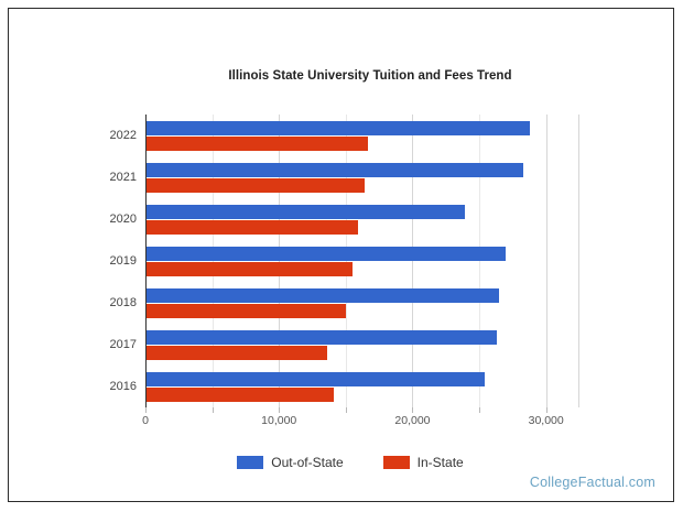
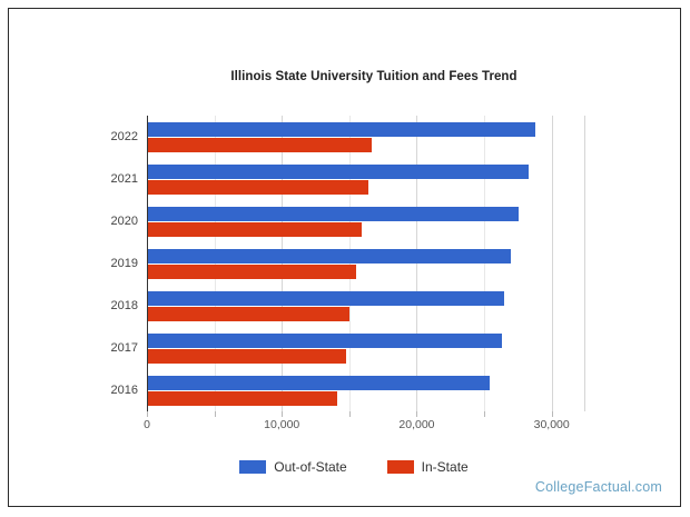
Out-of-State/2020: 23800 -> 27500
In-State/2017: 13500 -> 14700
